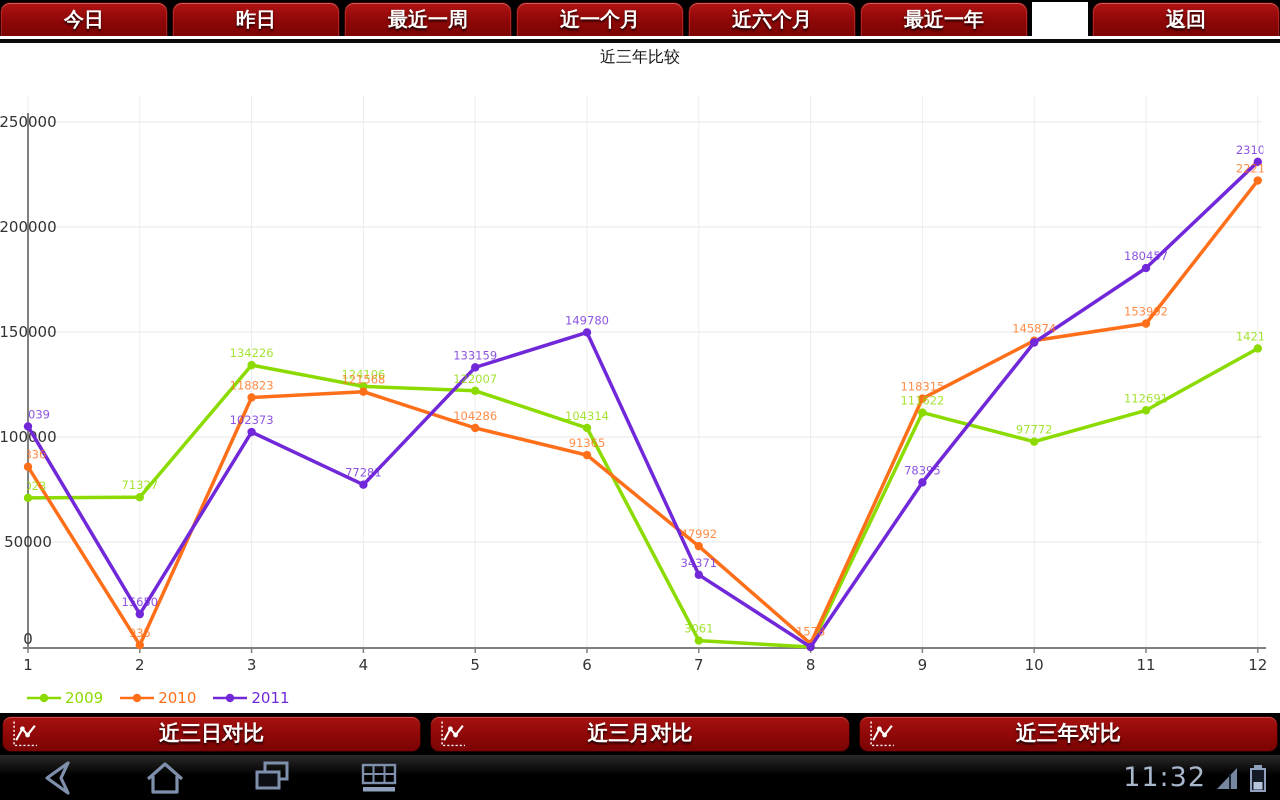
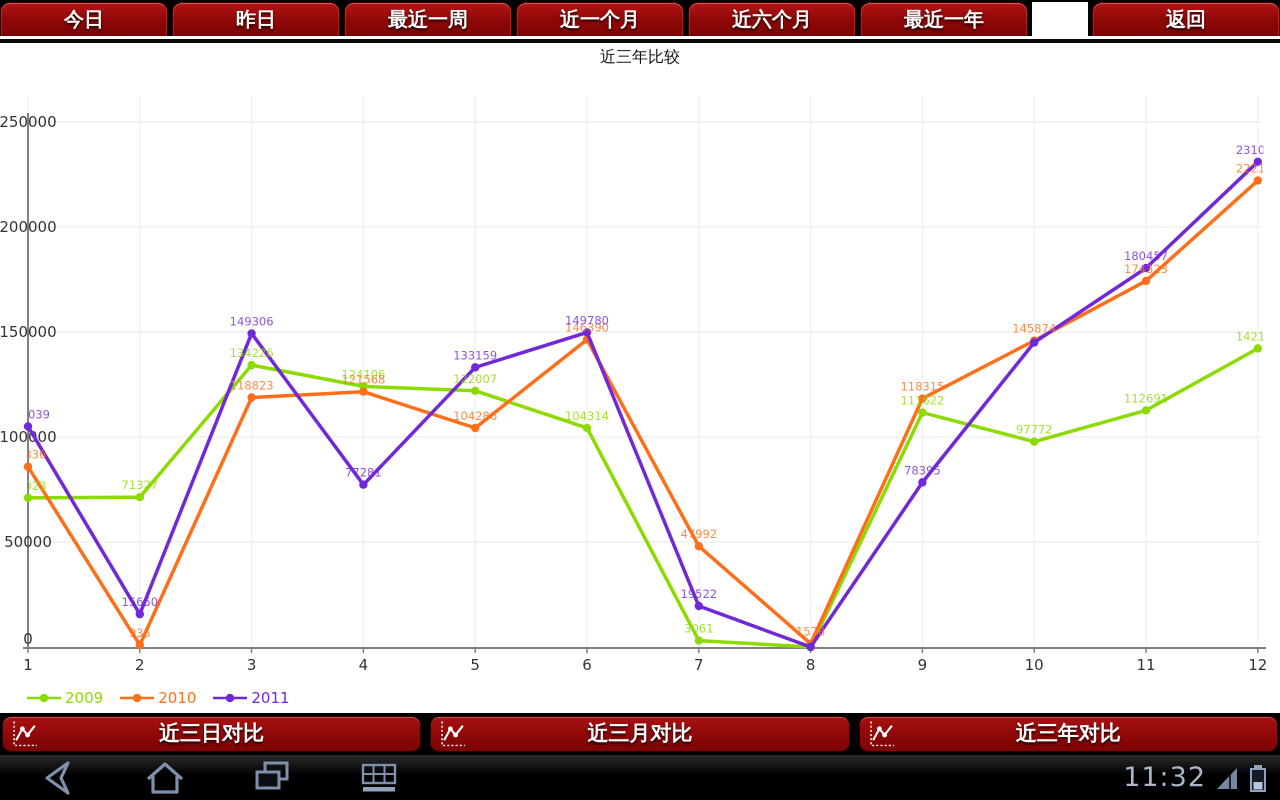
2011/3: 102373 -> 149306
2010/6: 91365 -> 146390
2011/7: 34371 -> 19522
2010/11: 153992 -> 174323
